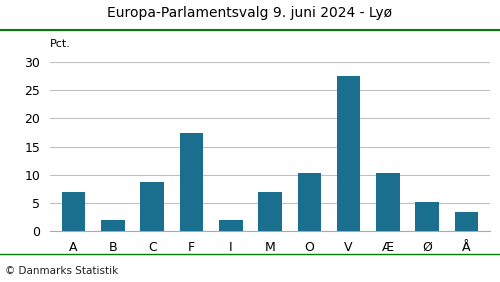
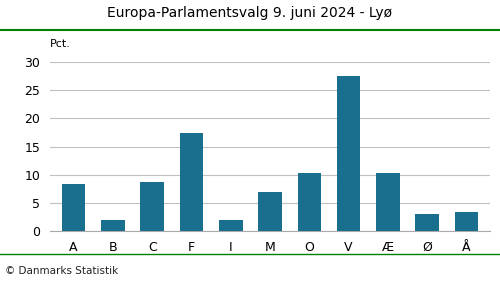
A: 7.0 -> 8.4
Ø: 5.2 -> 3.0
